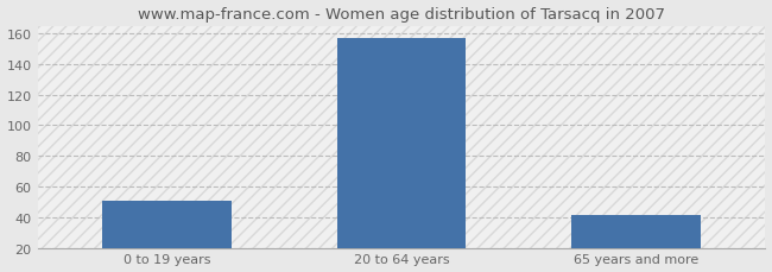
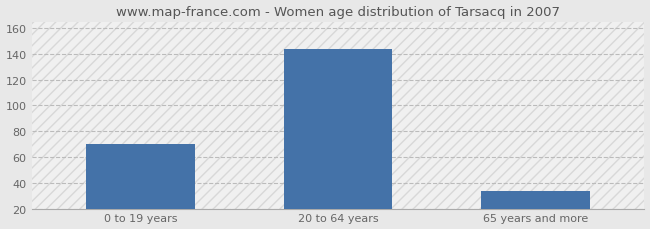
0 to 19 years: 51 -> 70
20 to 64 years: 157 -> 144
65 years and more: 41 -> 34
